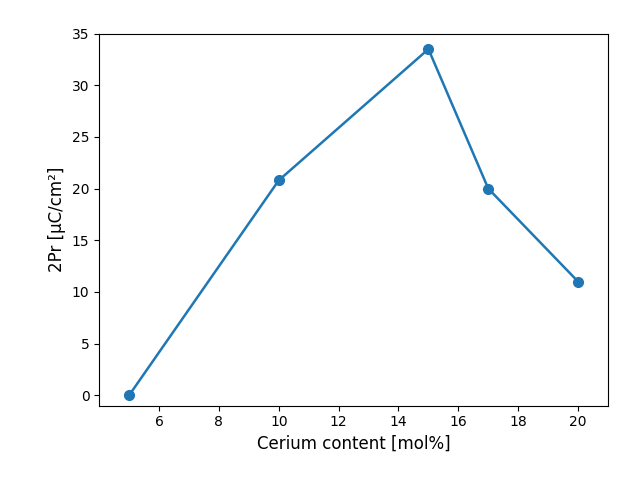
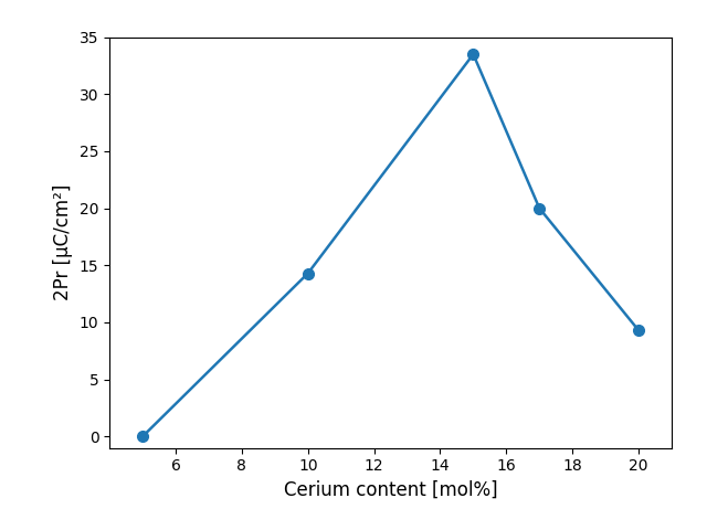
10: 20.8 -> 14.3
20: 11.0 -> 9.3
